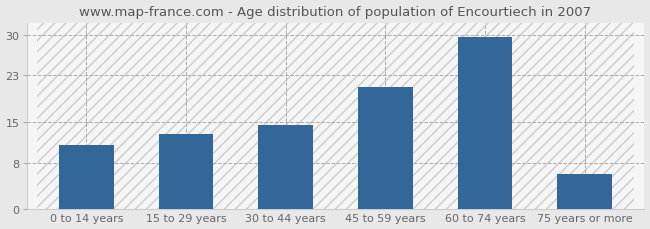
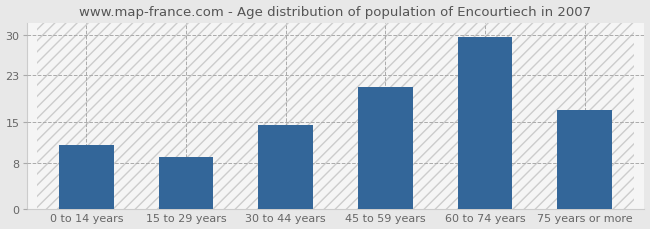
15 to 29 years: 13.0 -> 9.0
75 years or more: 6.0 -> 17.0
